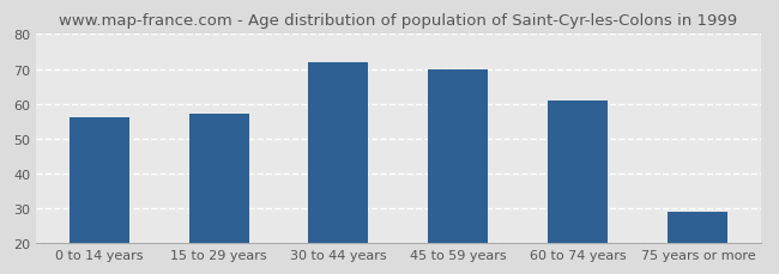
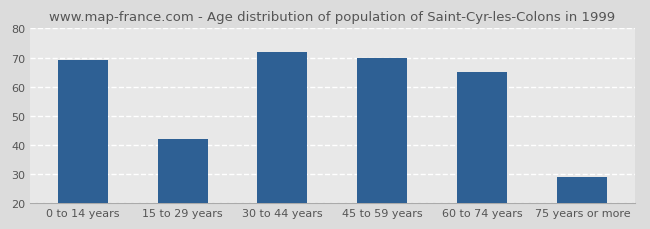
0 to 14 years: 56 -> 69
15 to 29 years: 57 -> 42
60 to 74 years: 61 -> 65
